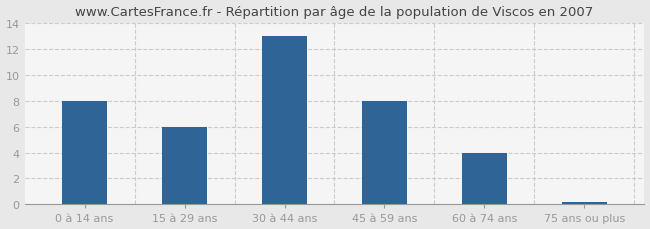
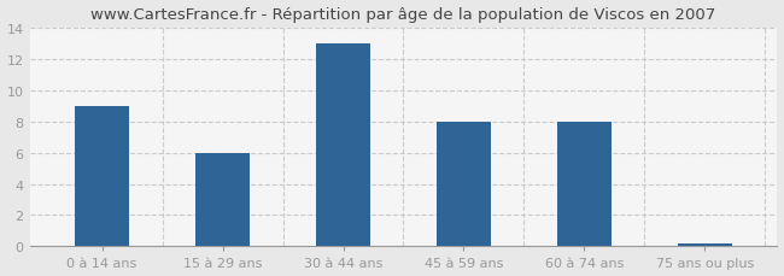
0 à 14 ans: 8.0 -> 9.0
60 à 74 ans: 4.0 -> 8.0
